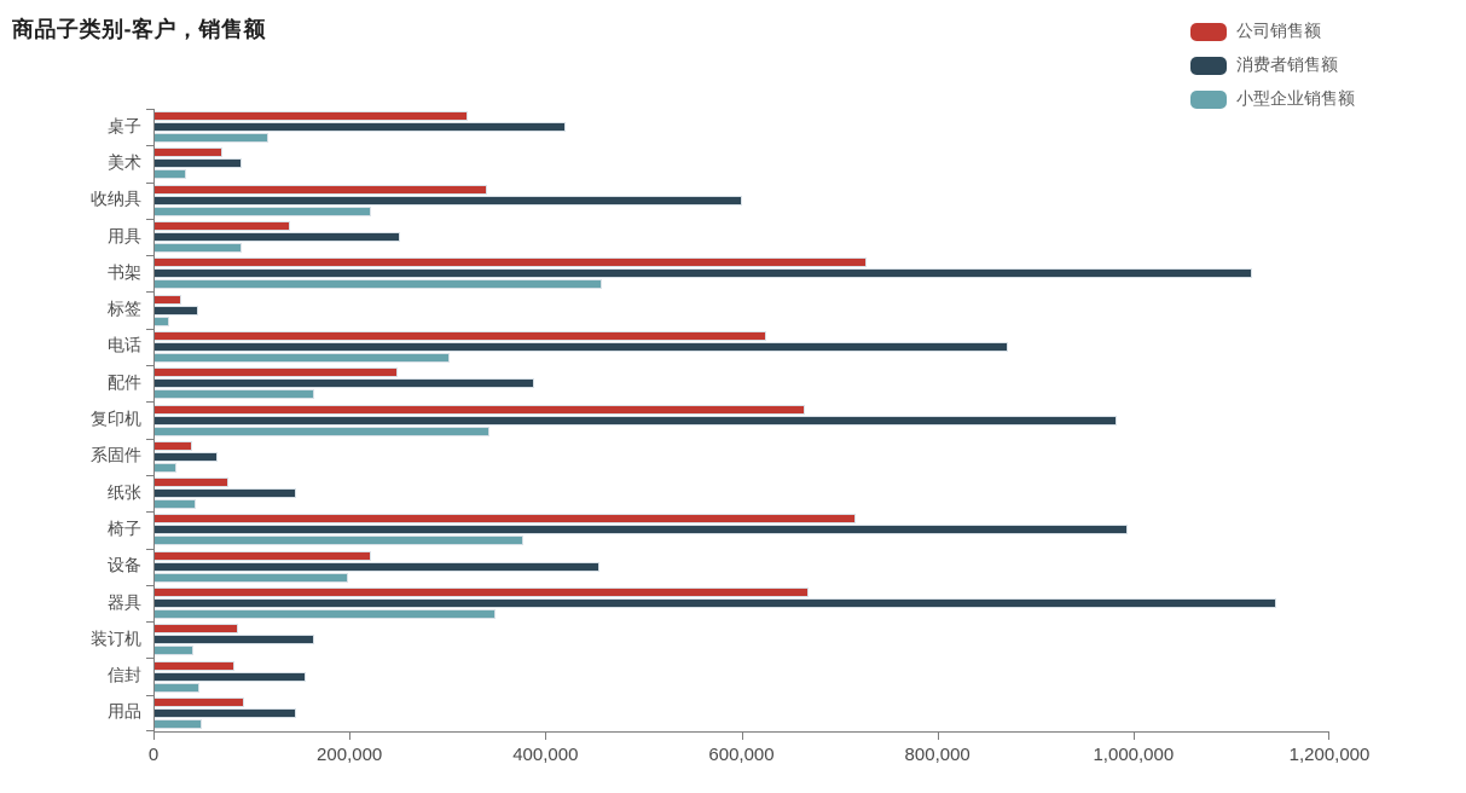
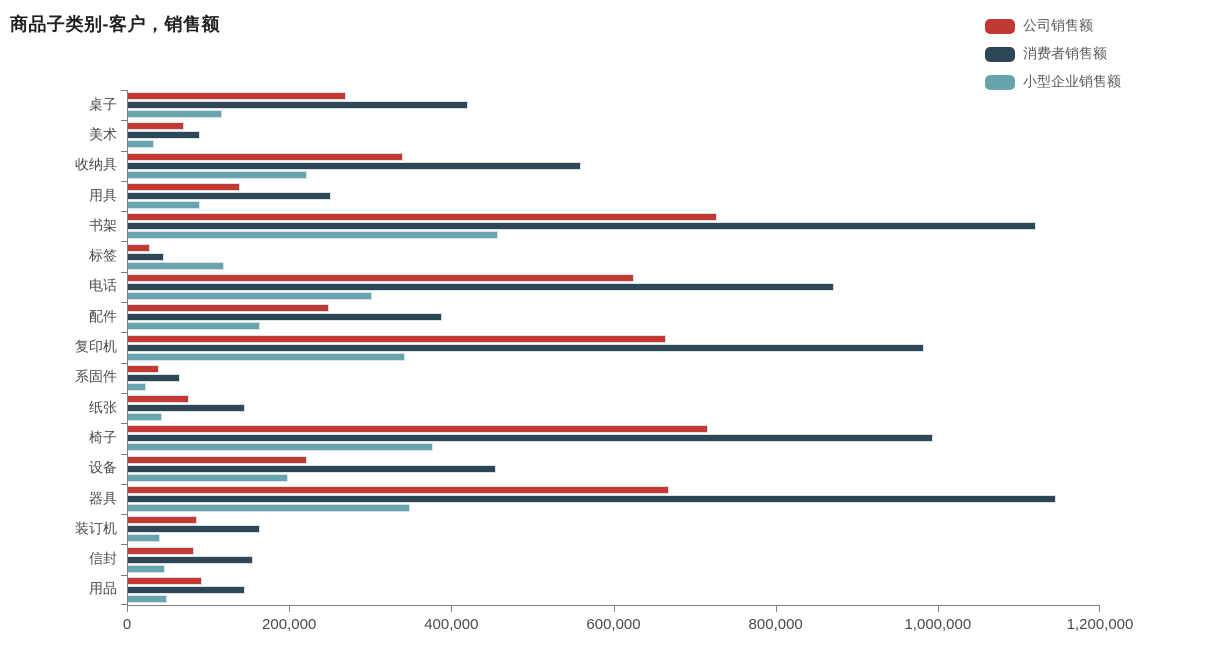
公司销售额/桌子: 320000 -> 270000
消费者销售额/收纳具: 600000 -> 560000
小型企业销售额/标签: 20000 -> 120000
